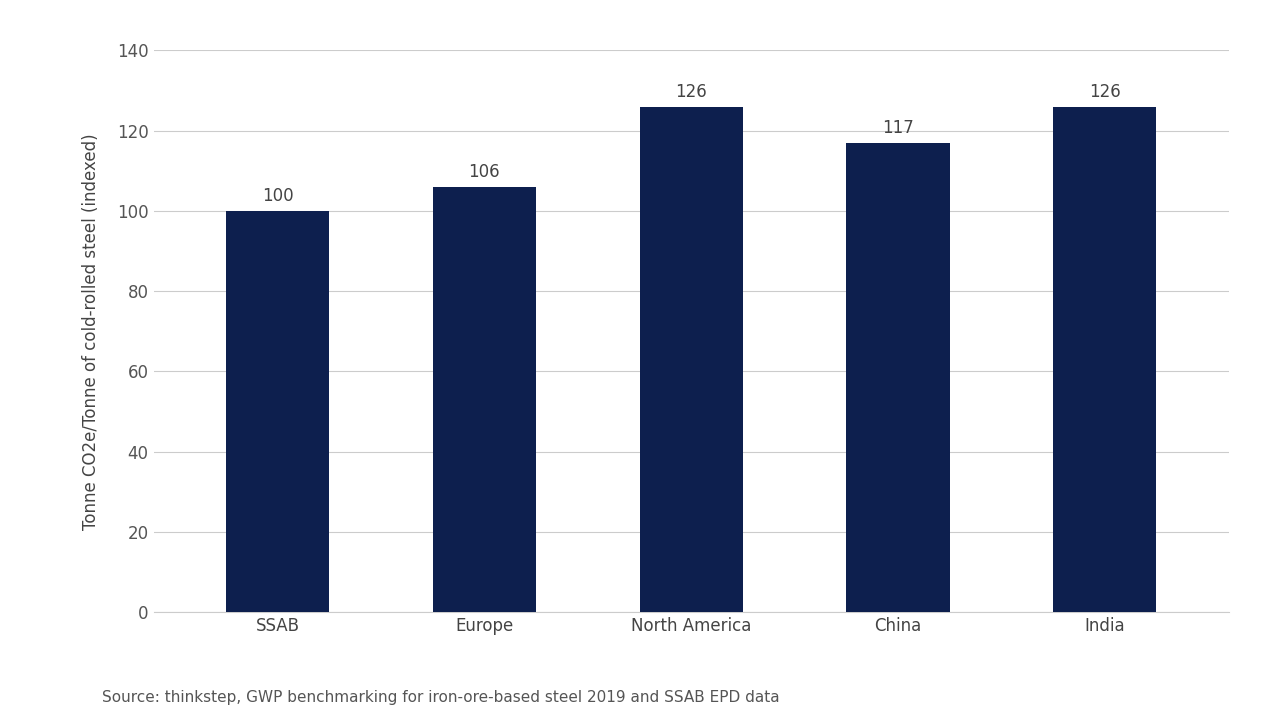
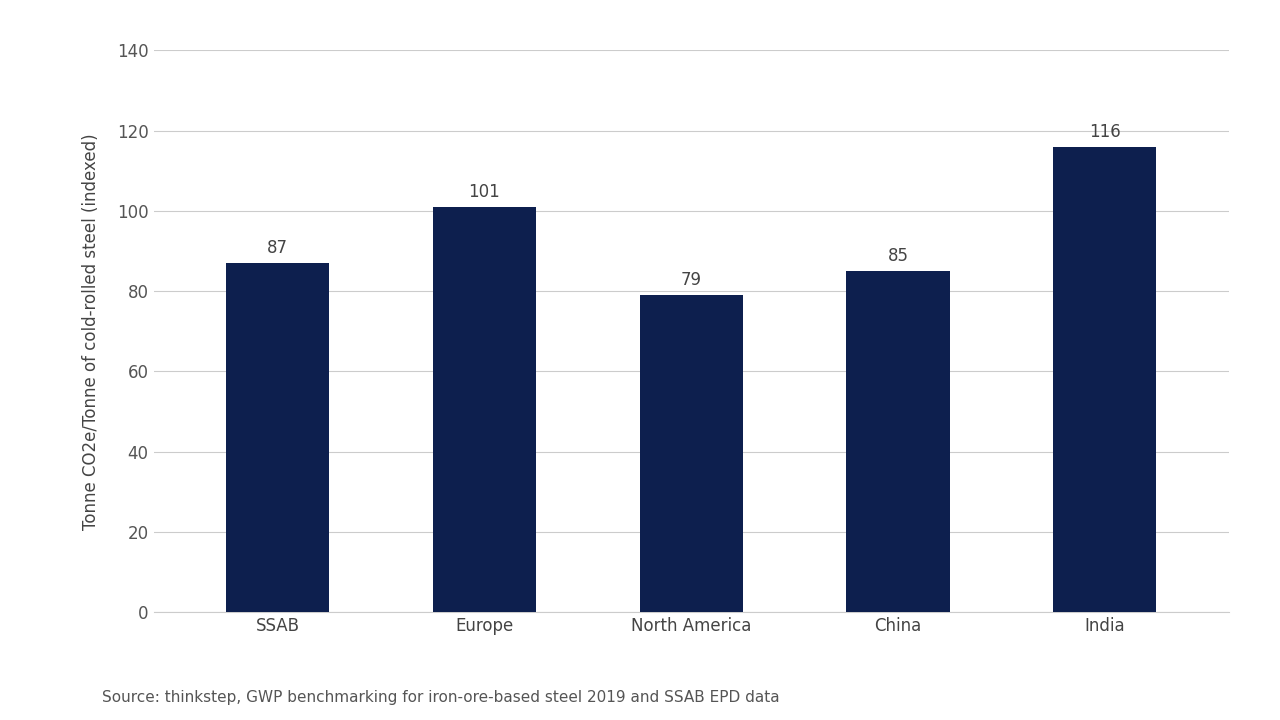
SSAB: 100 -> 87
Europe: 106 -> 101
North America: 126 -> 79
China: 117 -> 85
India: 126 -> 116
